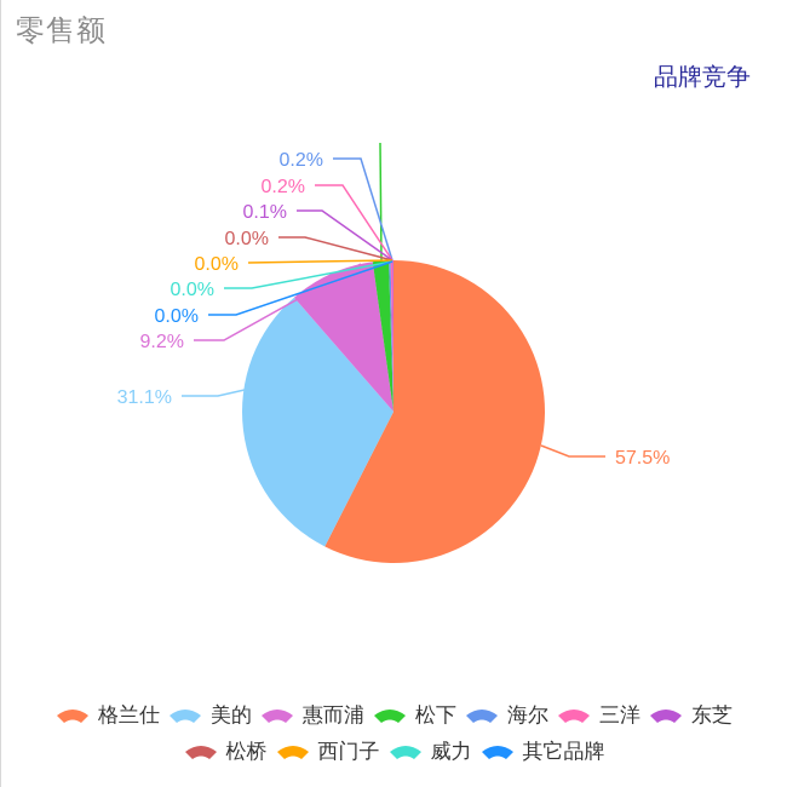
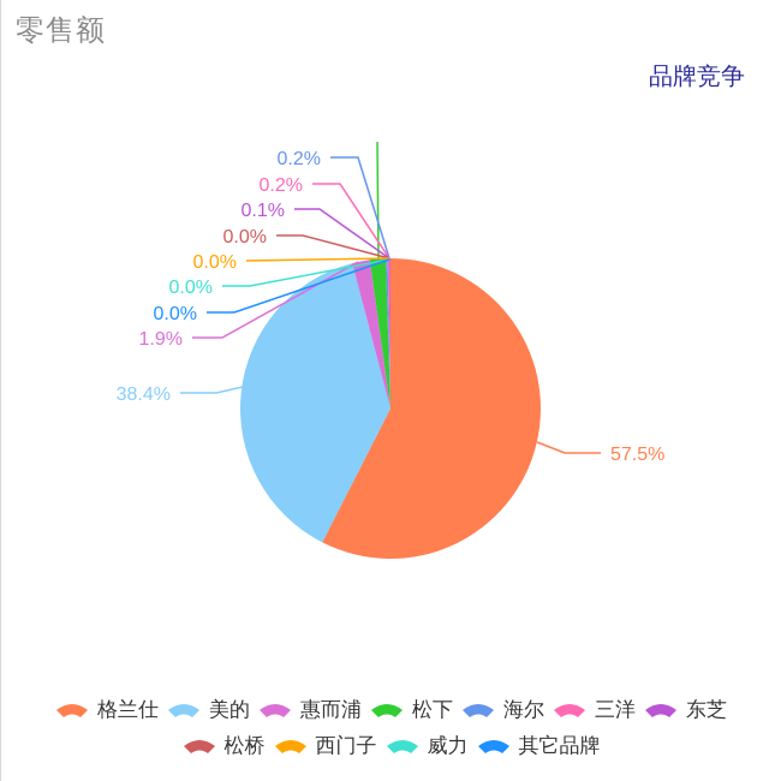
美的: 31.1% -> 38.4%
惠而浦: 9.2% -> 1.9%
